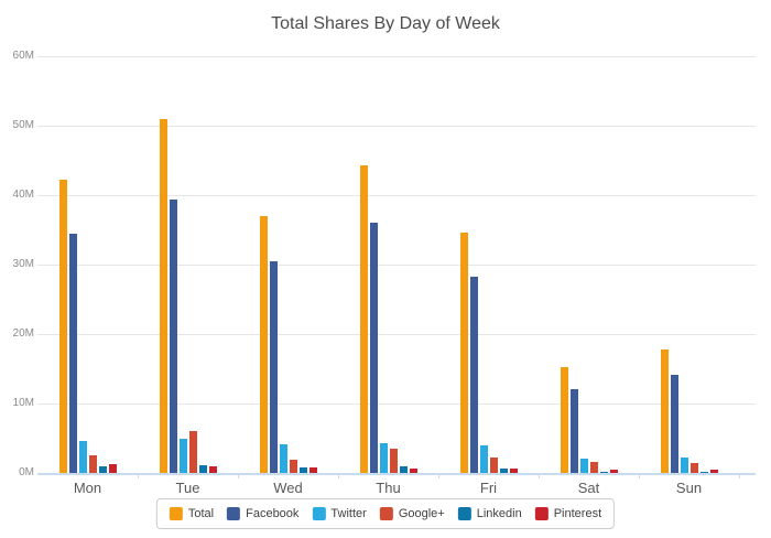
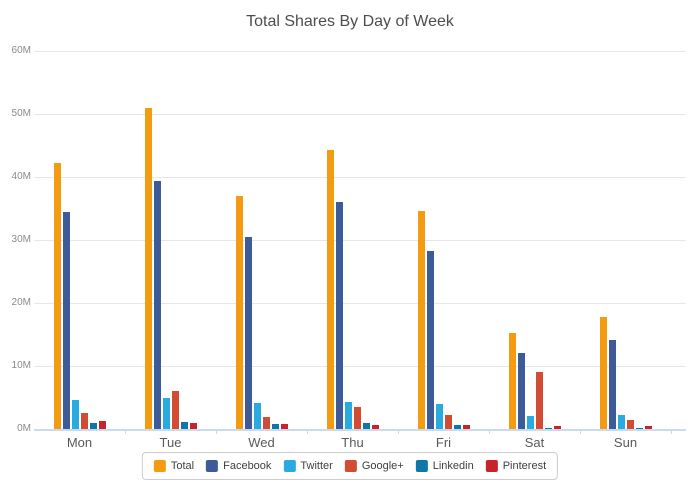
Google+/Sat: 2M -> 9M
